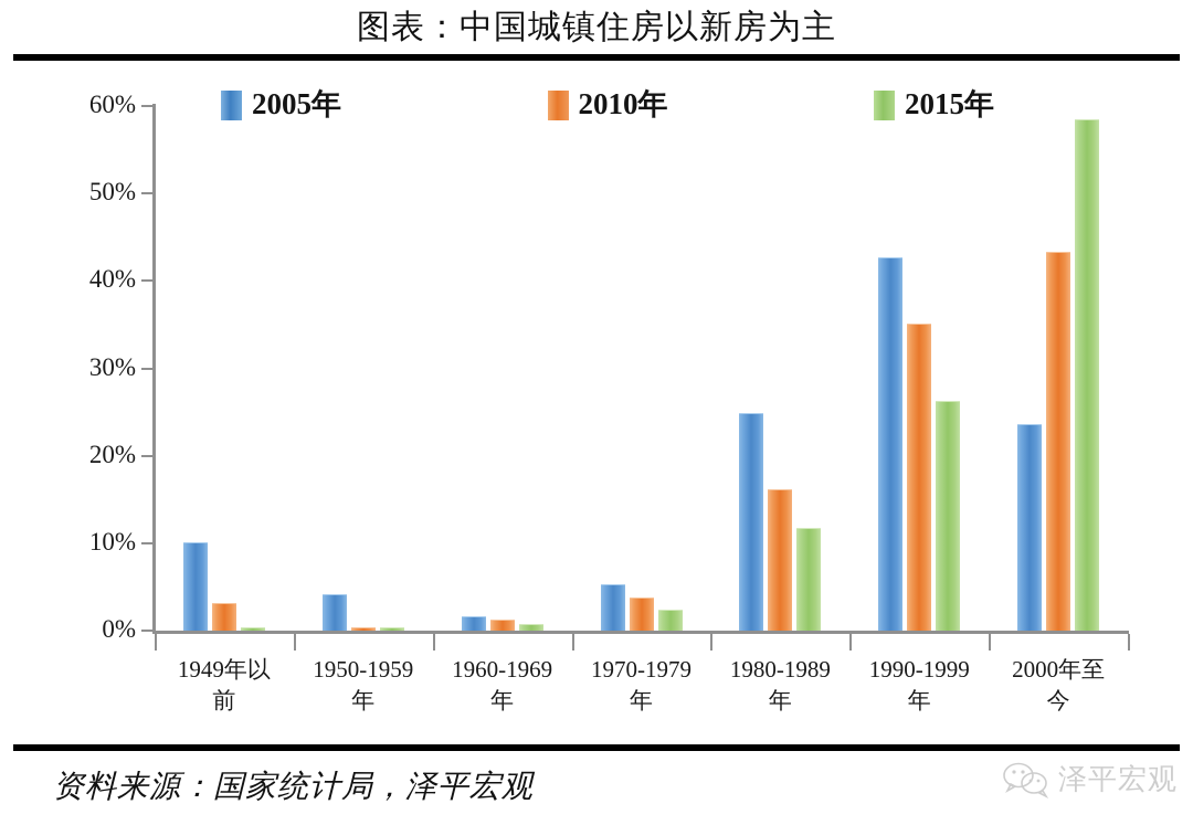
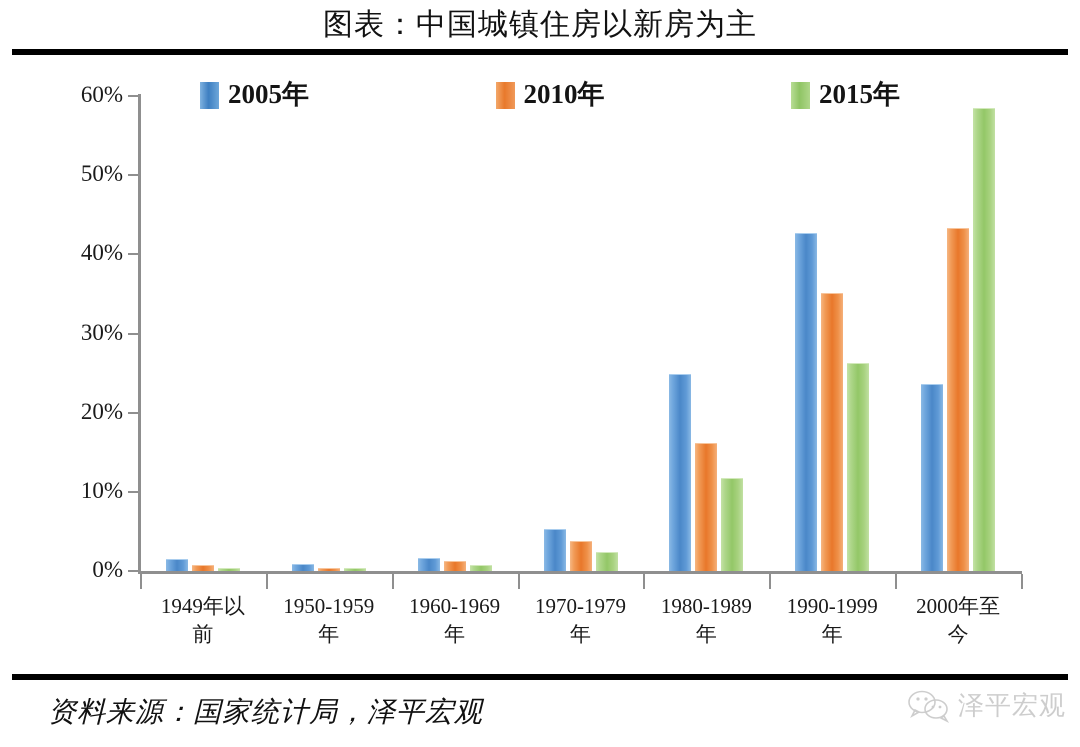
2005年/1949年以前: 10% -> 1%
2010年/1949年以前: 3% -> 1%
2005年/1950-1959年: 4% -> 1%
